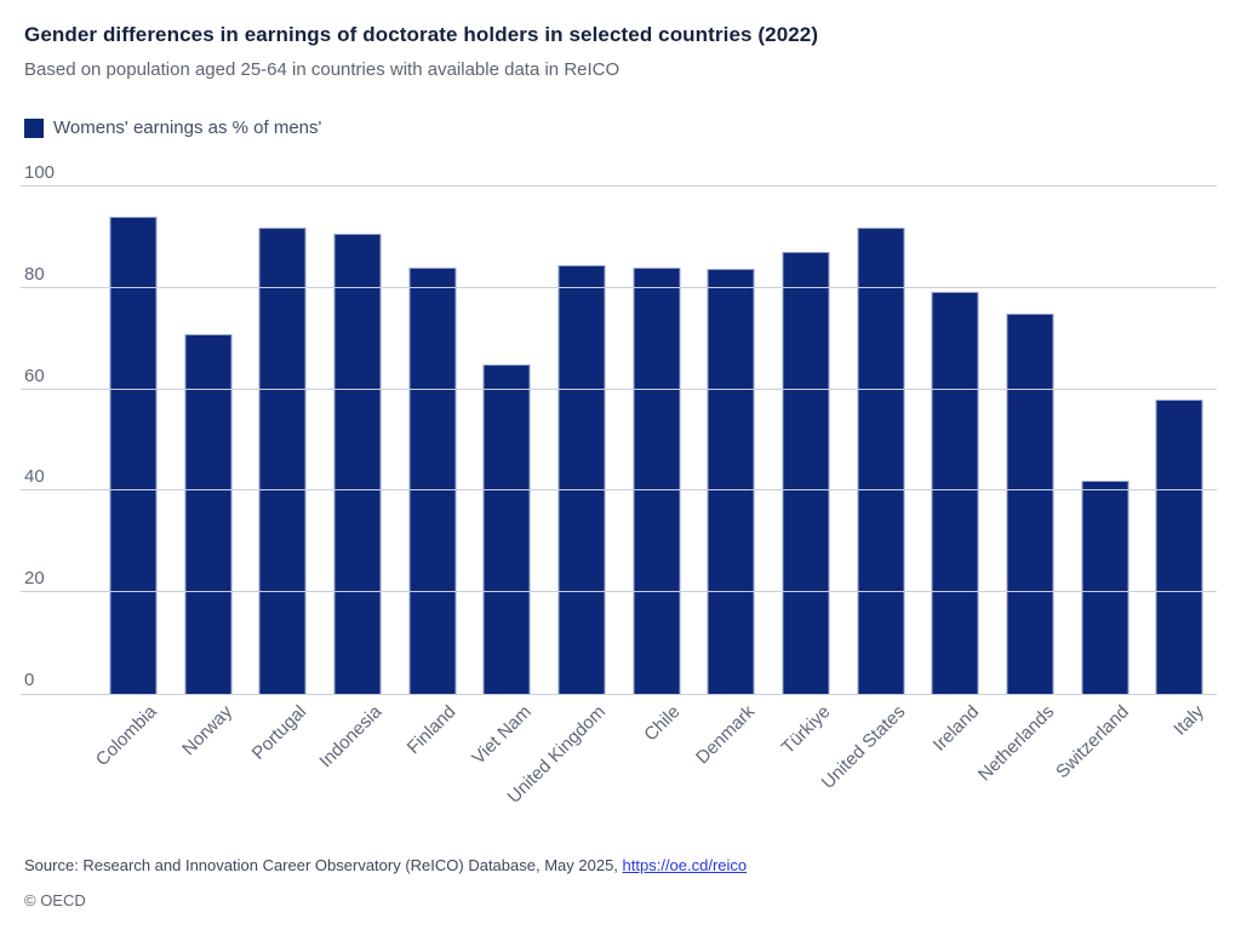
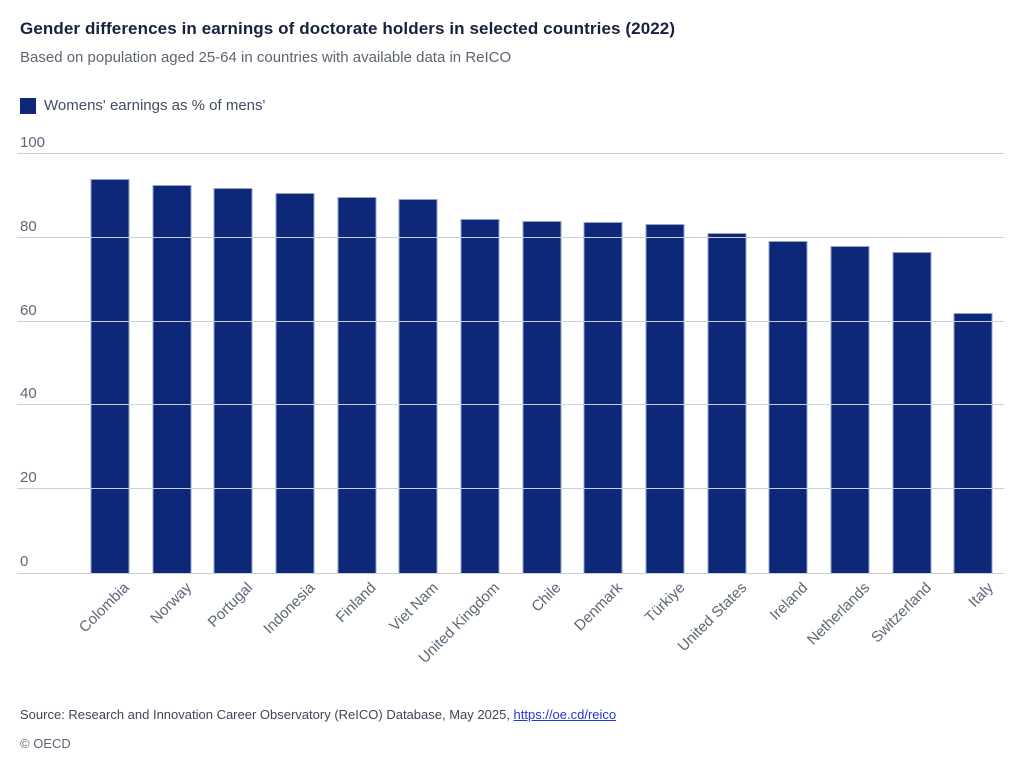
Norway: 71 -> 92
Finland: 84 -> 90
Viet Nam: 65 -> 89
Türkiye: 87 -> 83
United States: 92 -> 81
Netherlands: 75 -> 78
Switzerland: 42 -> 77
Italy: 58 -> 62
